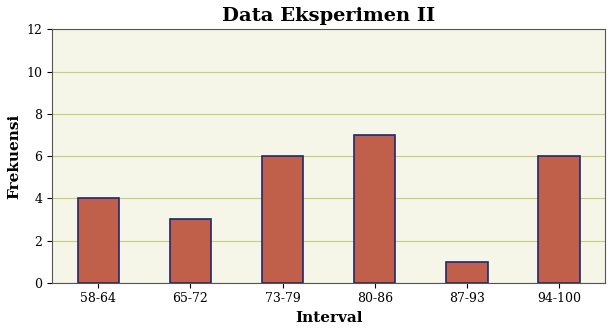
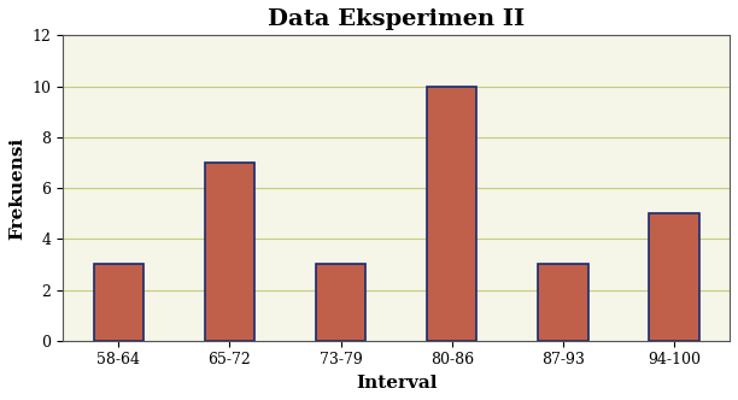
58-64: 4 -> 3
65-72: 3 -> 7
73-79: 6 -> 3
80-86: 7 -> 10
87-93: 1 -> 3
94-100: 6 -> 5
